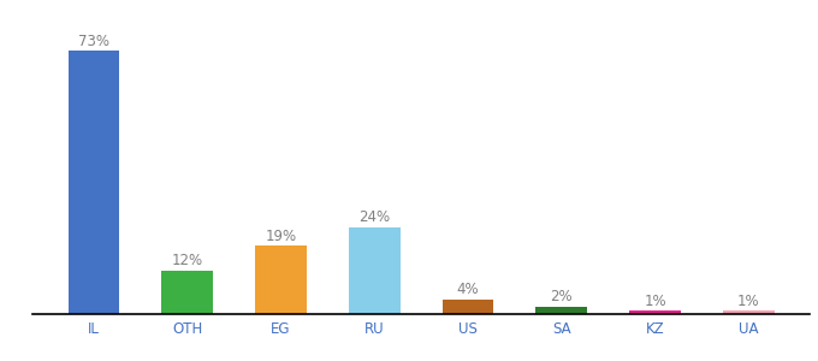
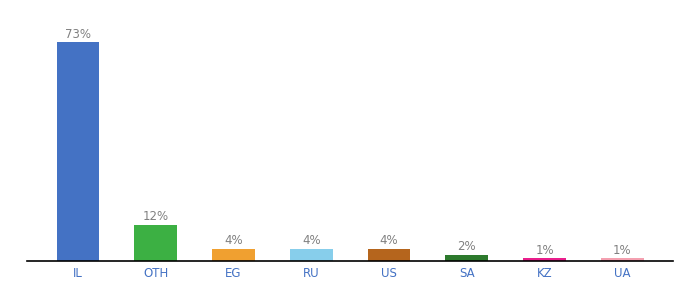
EG: 19% -> 4%
RU: 24% -> 4%
